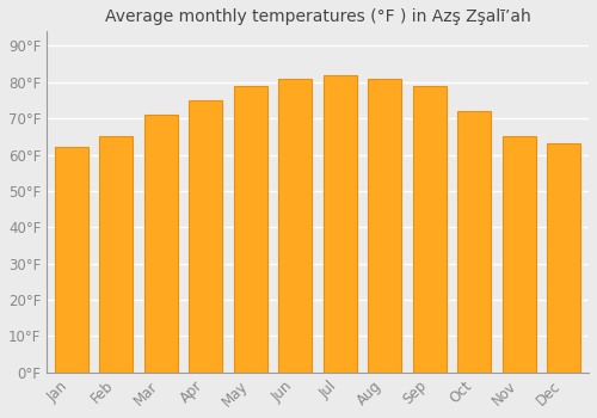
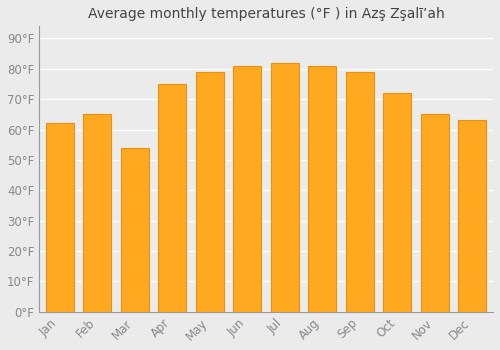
Mar: 71°F -> 54°F
